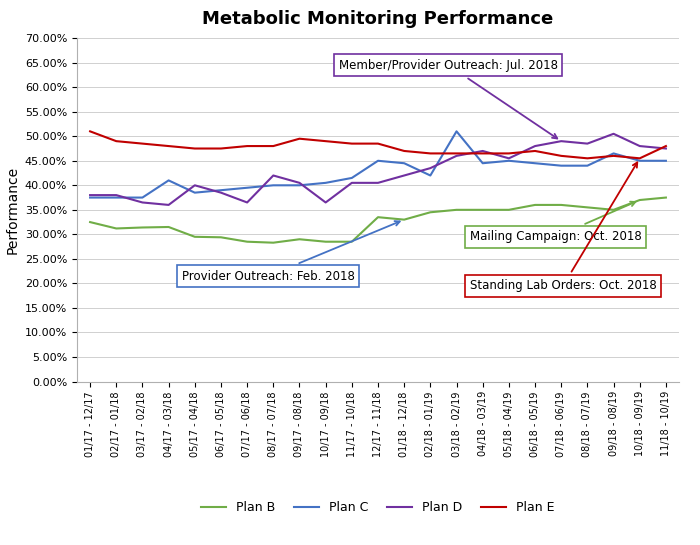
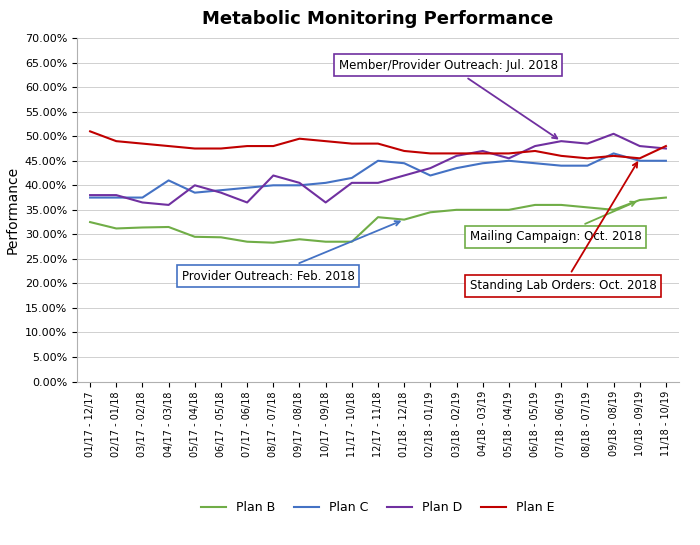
Plan C/03/18 - 02/19: 51.0% -> 43.5%
